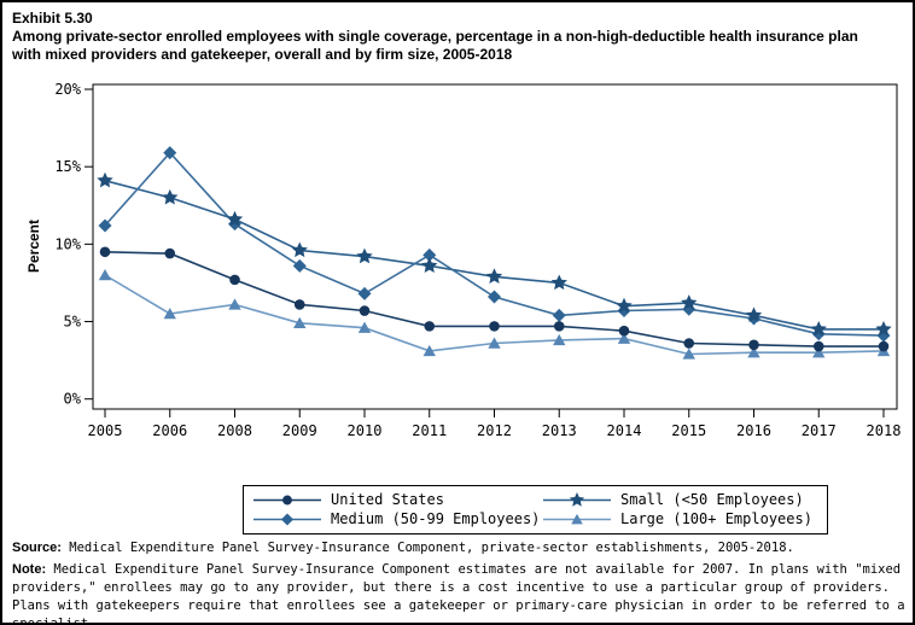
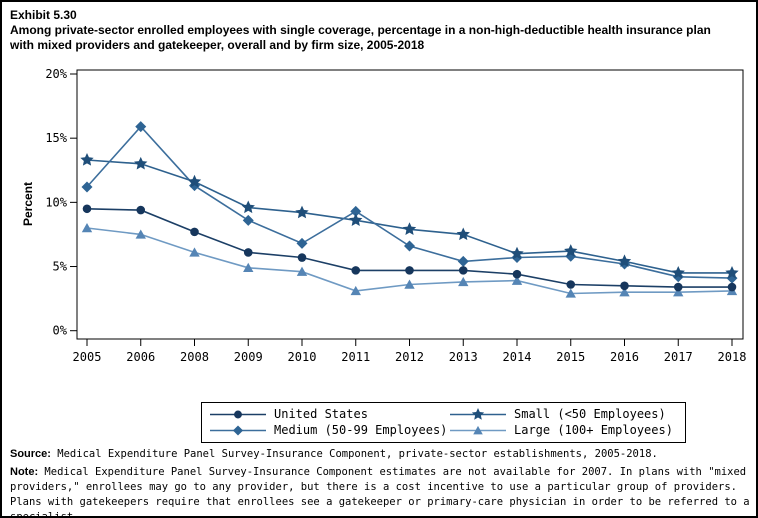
Small (<50 Employees)/2005: 14.1% -> 13.3%
Large (100+ Employees)/2006: 5.5% -> 7.5%
